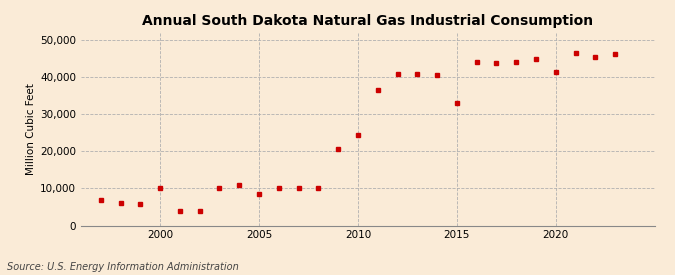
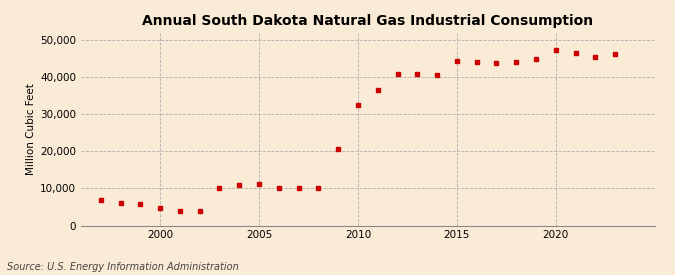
2000: 10,000 -> 4,600
2005: 8,500 -> 11,200
2010: 24,500 -> 32,500
2015: 33,000 -> 44,500
2020: 41,500 -> 47,500
